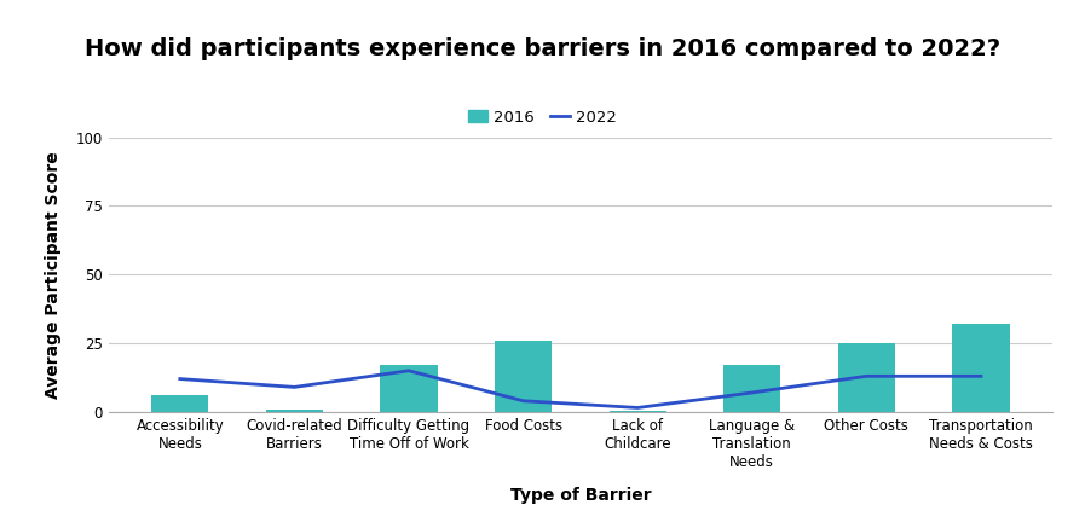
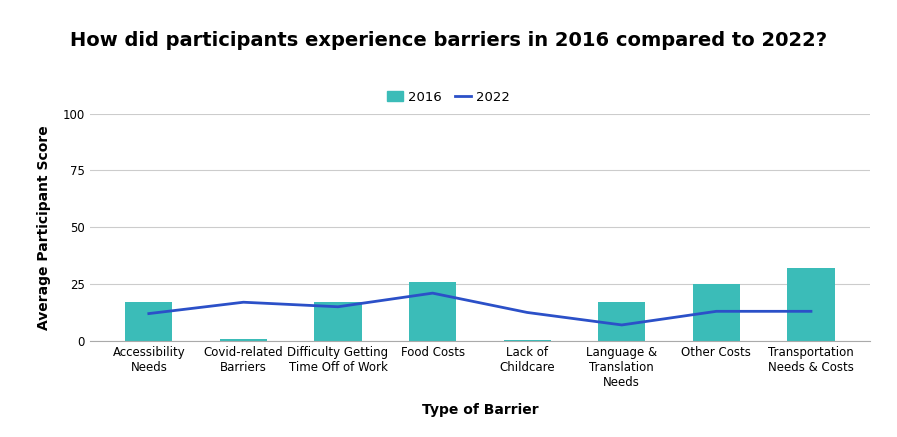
2016/Accessibility Needs: 6.0 -> 17.0
2022/Covid-related Barriers: 9.0 -> 17.0
2022/Food Costs: 4.0 -> 21.0
2022/Lack of Childcare: 1.5 -> 12.5
